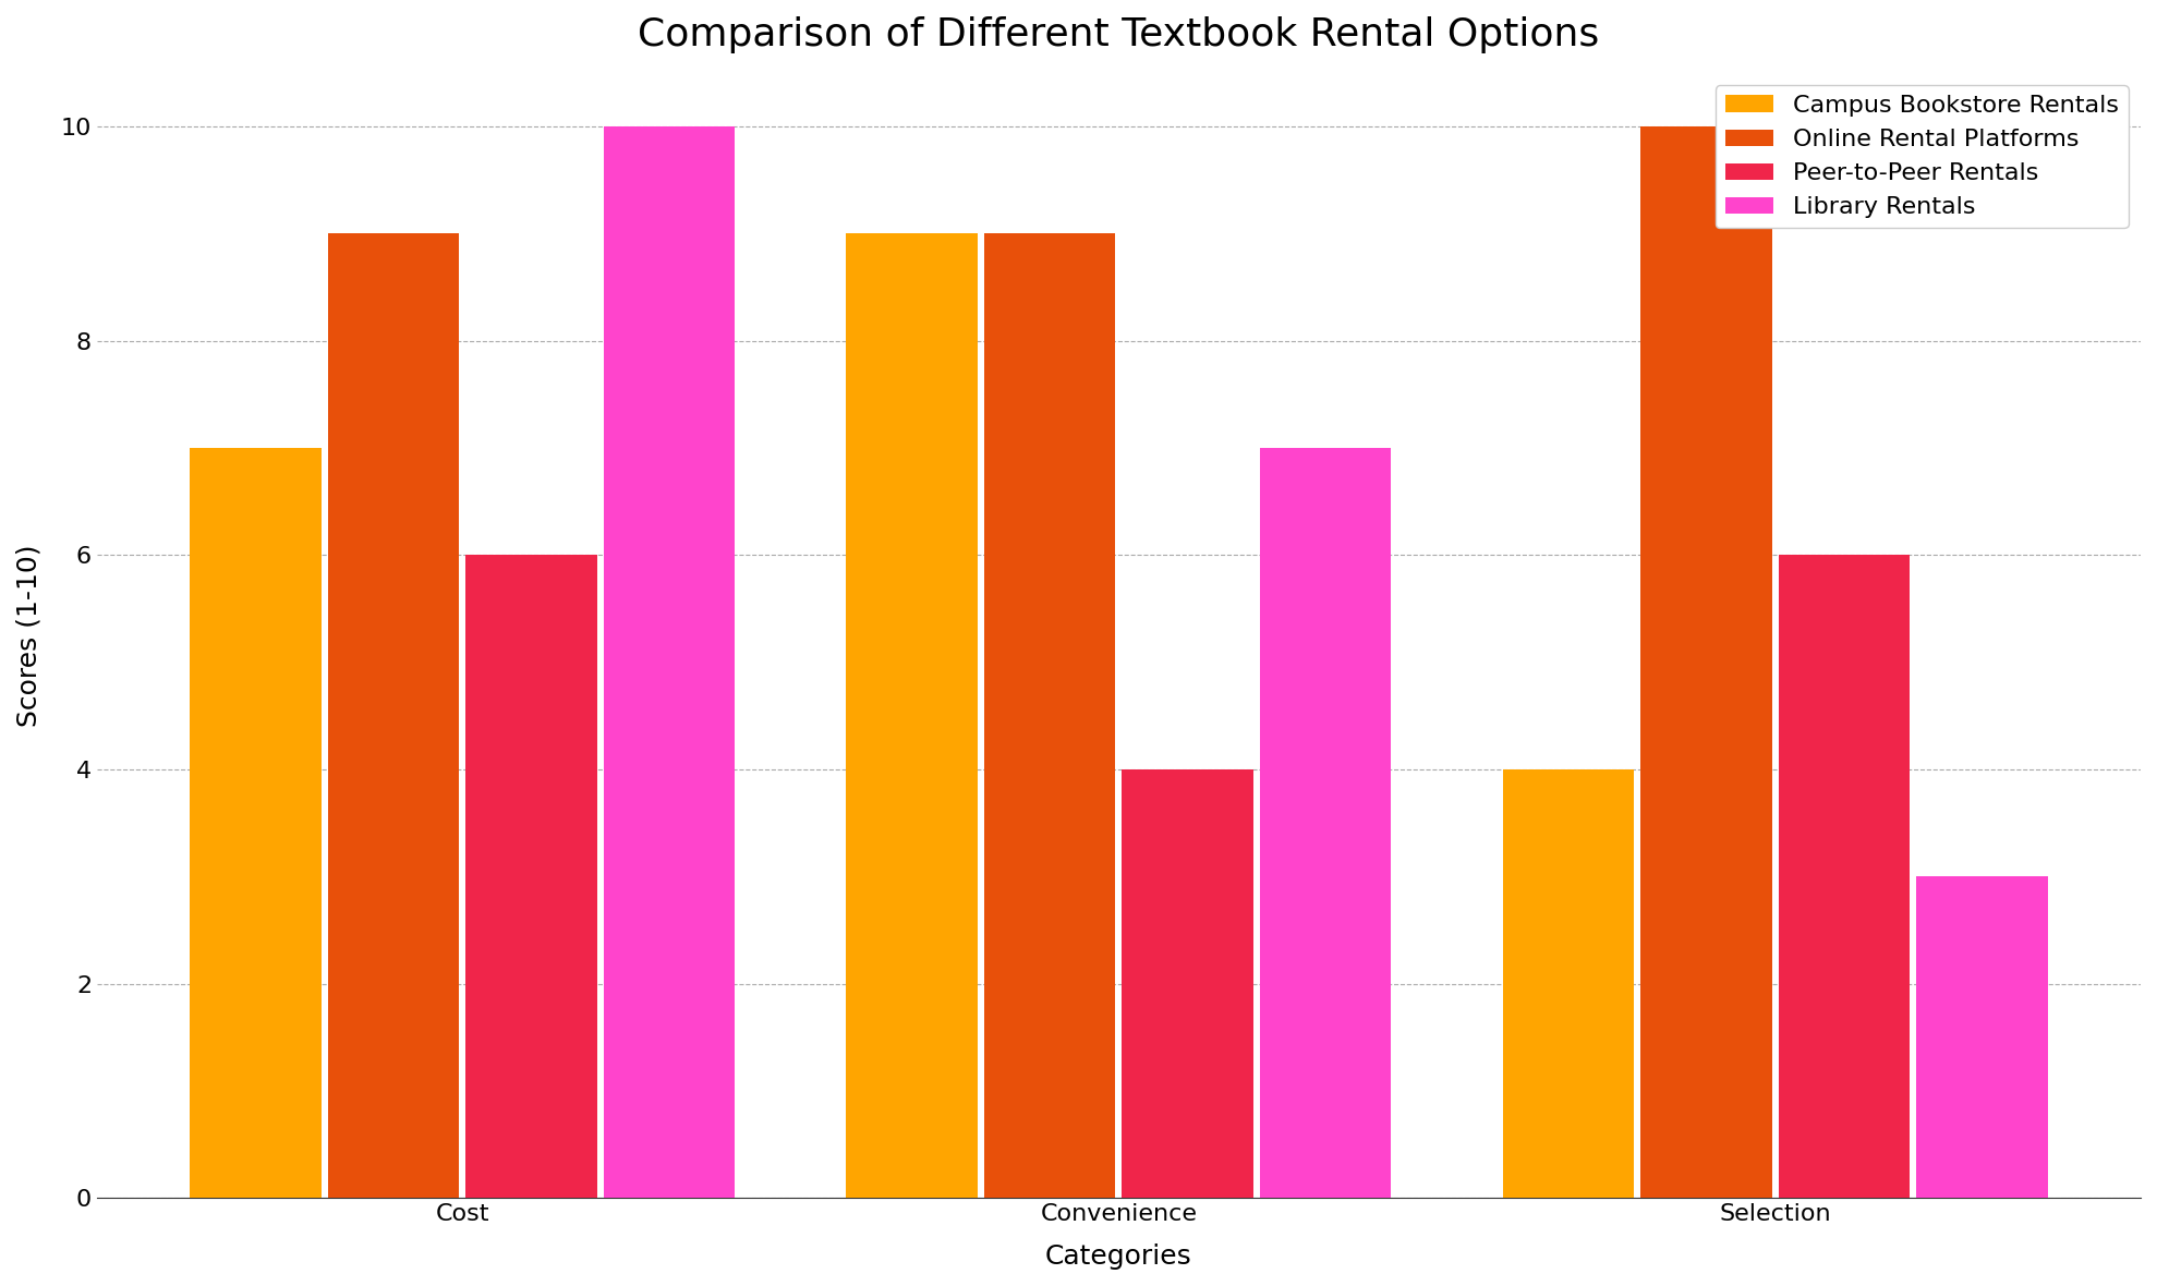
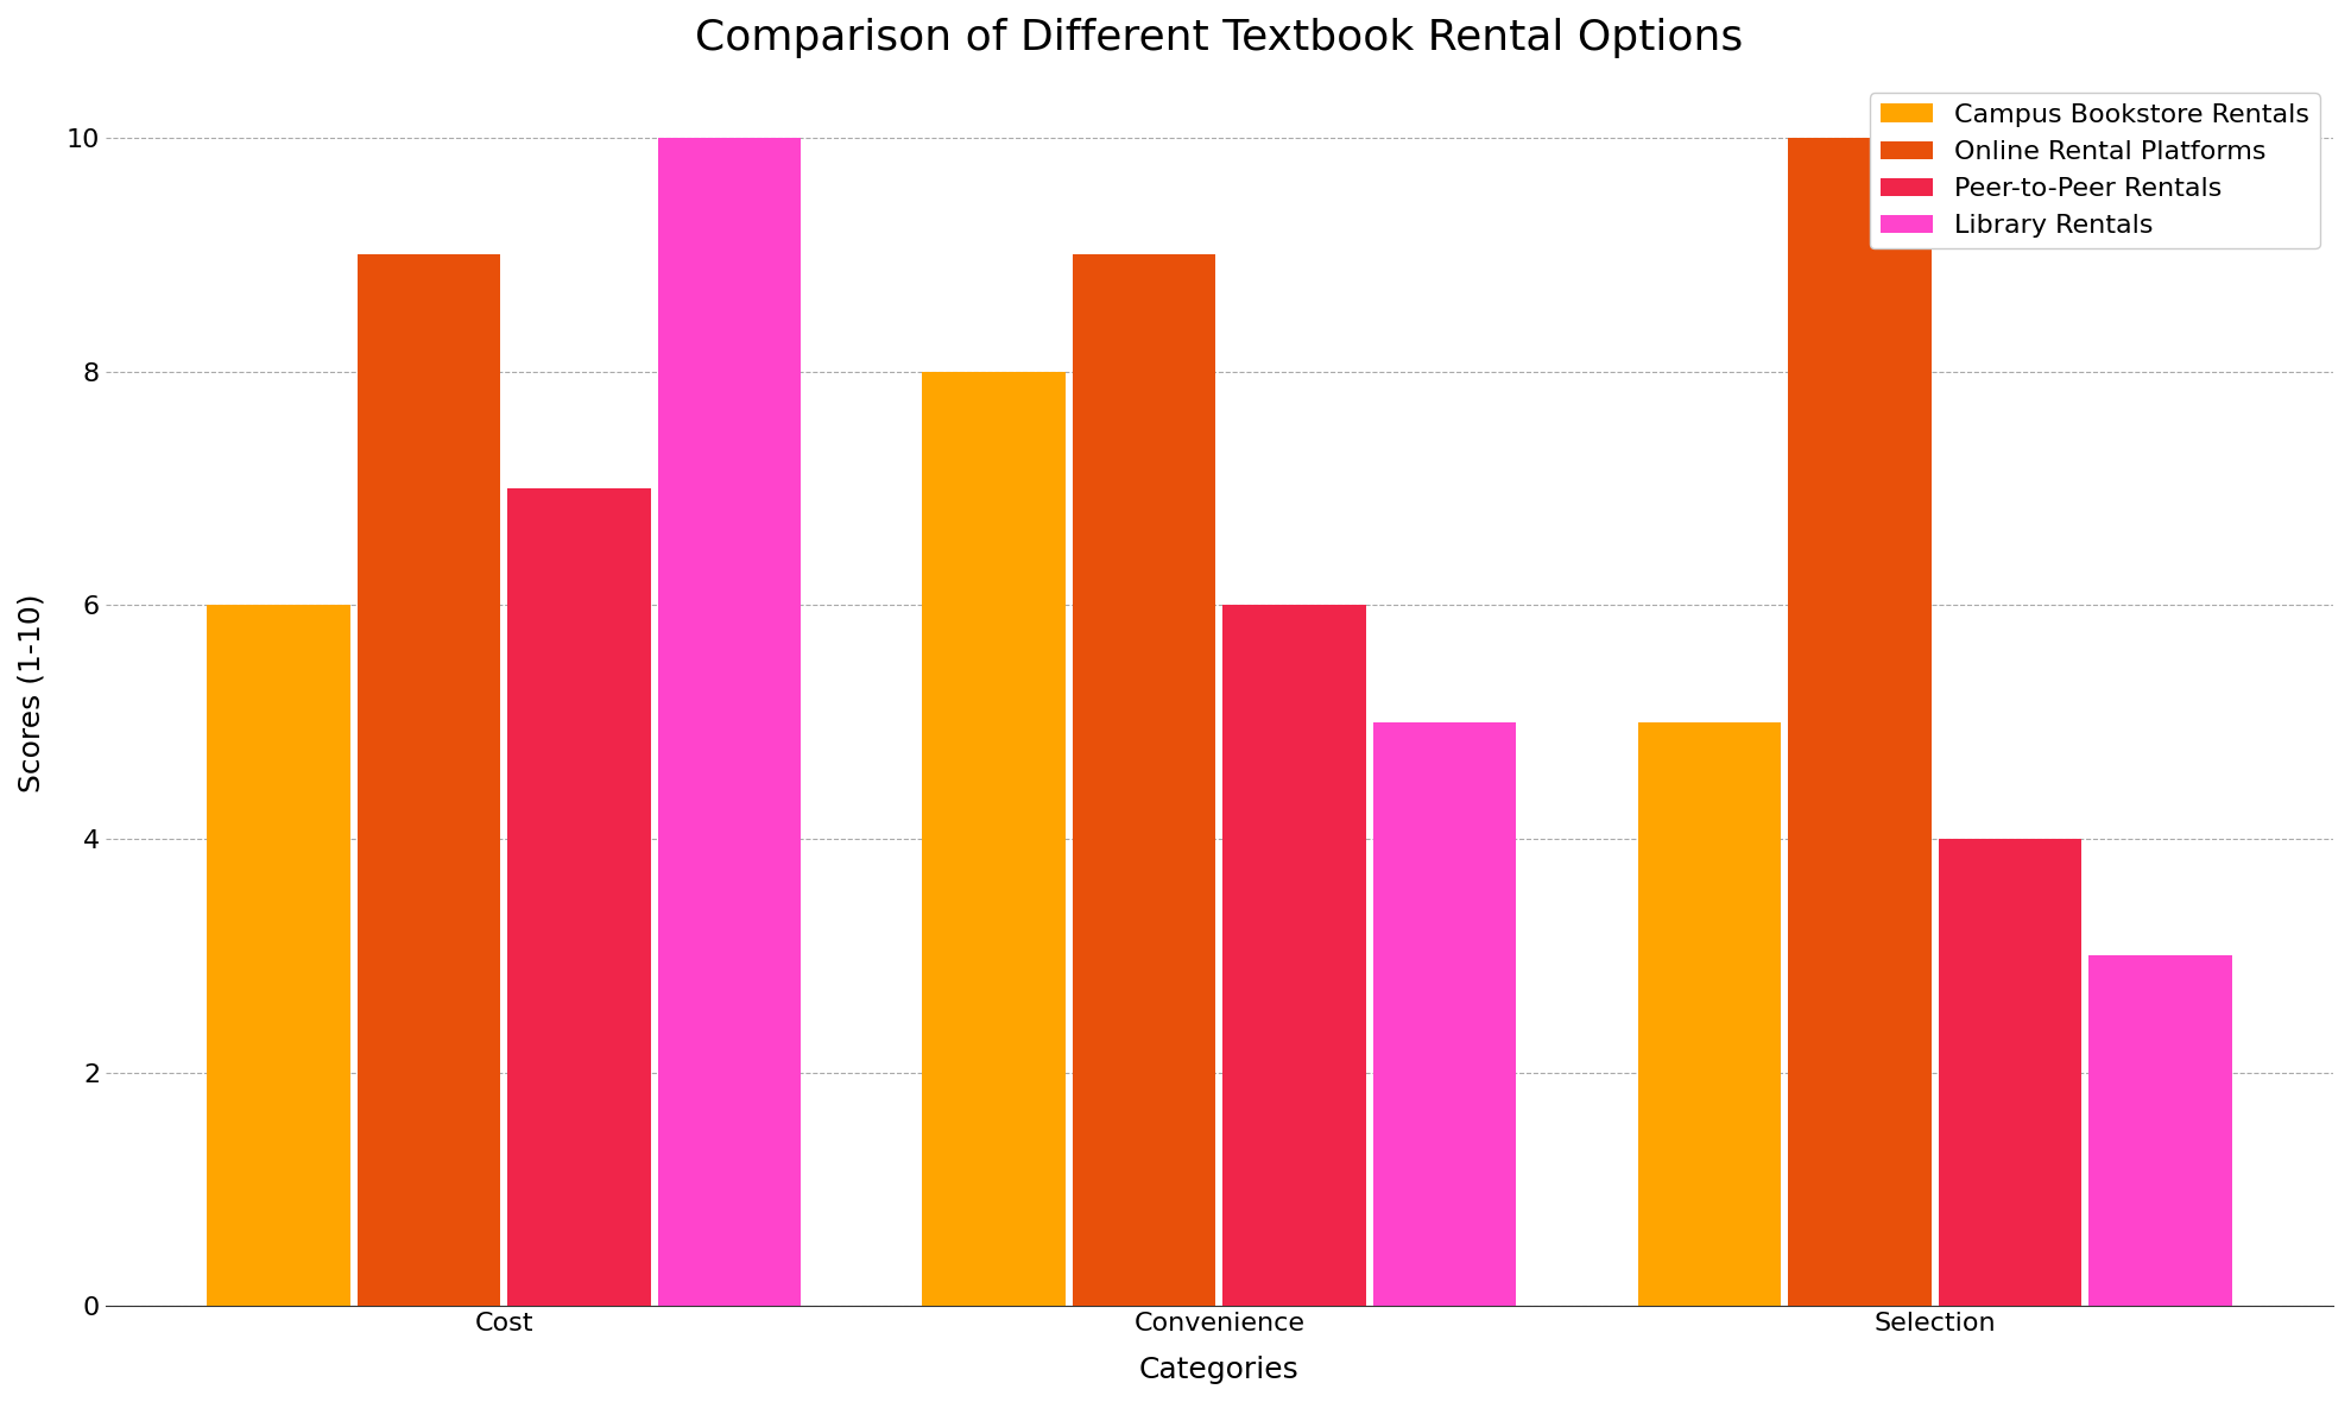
Campus Bookstore Rentals/Cost: 7 -> 6
Peer-to-Peer Rentals/Cost: 6 -> 7
Campus Bookstore Rentals/Convenience: 9 -> 8
Peer-to-Peer Rentals/Convenience: 4 -> 6
Library Rentals/Convenience: 7 -> 5
Campus Bookstore Rentals/Selection: 4 -> 5
Peer-to-Peer Rentals/Selection: 6 -> 4
